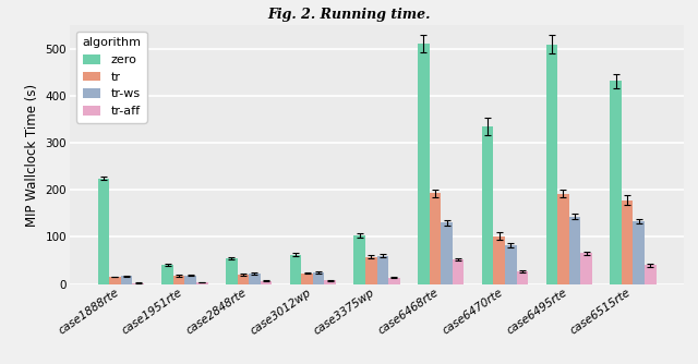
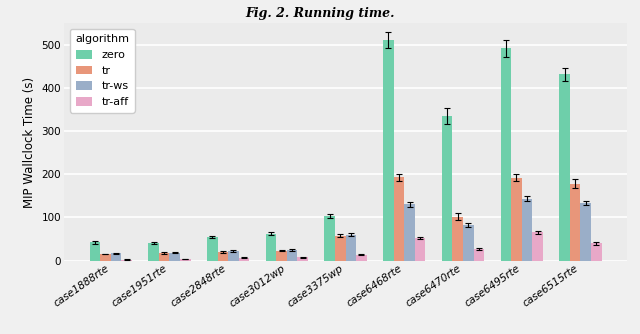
zero/case1888rte: 225 -> 42
zero/case6495rte: 510 -> 492
